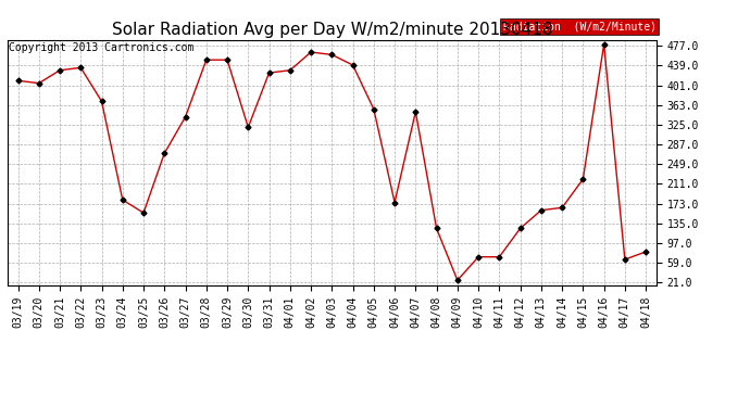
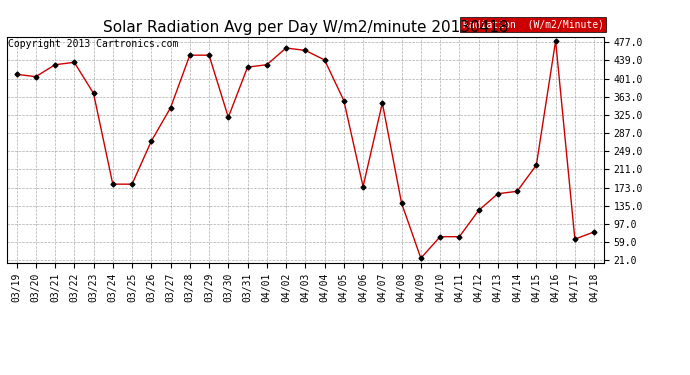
03/25: 155 -> 180
04/08: 125 -> 140
